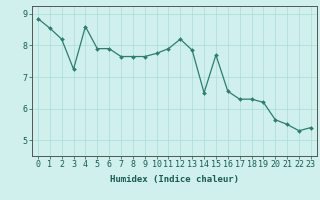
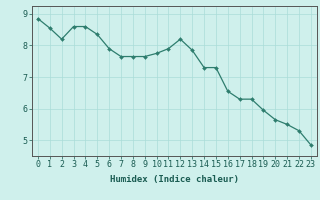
3: 7.25 -> 8.60
5: 7.90 -> 8.35
14: 6.50 -> 7.30
15: 7.70 -> 7.30
19: 6.20 -> 5.95
23: 5.40 -> 4.85
